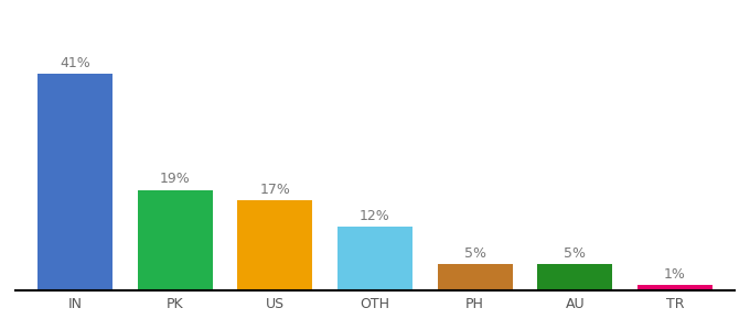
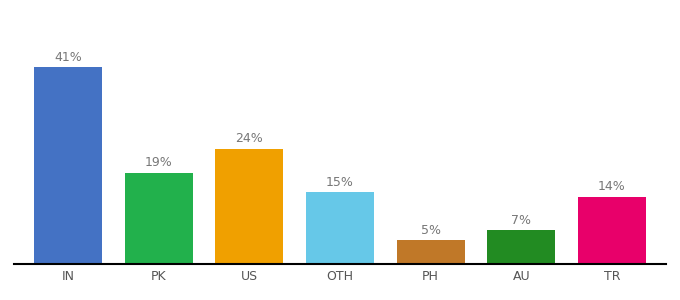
US: 17% -> 24%
OTH: 12% -> 15%
AU: 5% -> 7%
TR: 1% -> 14%
